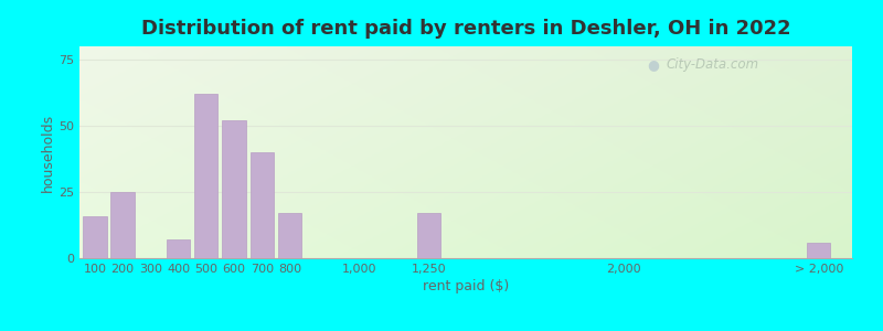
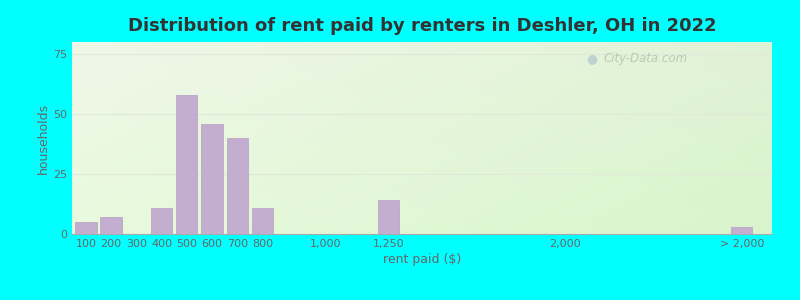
100: 16 -> 5
200: 25 -> 7
400: 7 -> 11
500: 62 -> 58
600: 52 -> 46
800: 17 -> 11
1,250: 17 -> 14
> 2,000: 6 -> 3
